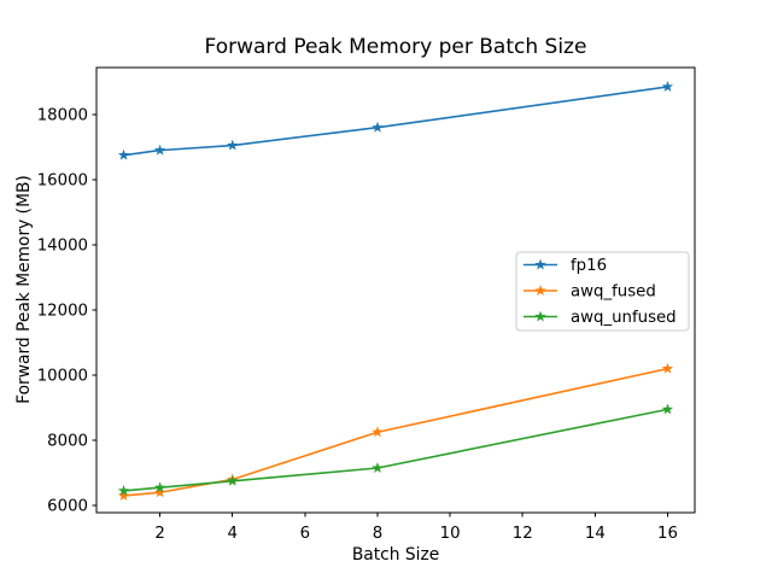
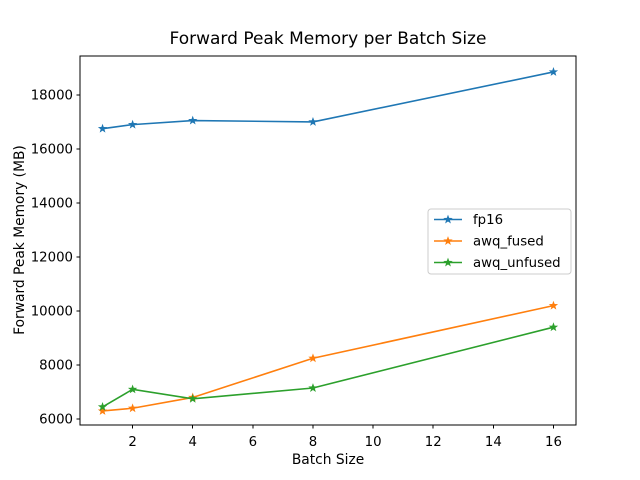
awq_unfused/2: 6600 -> 7100
fp16/8: 17600 -> 17000
awq_unfused/16: 9000 -> 9400
